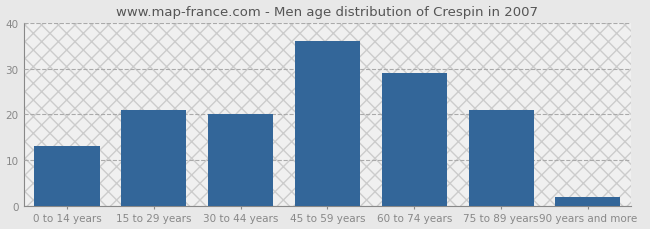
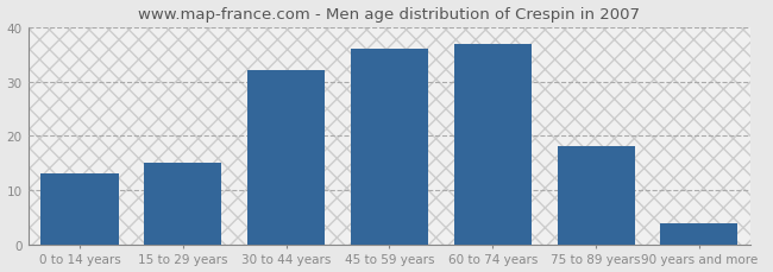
15 to 29 years: 21 -> 15
30 to 44 years: 20 -> 32
60 to 74 years: 29 -> 37
75 to 89 years: 21 -> 18
90 years and more: 2 -> 4
